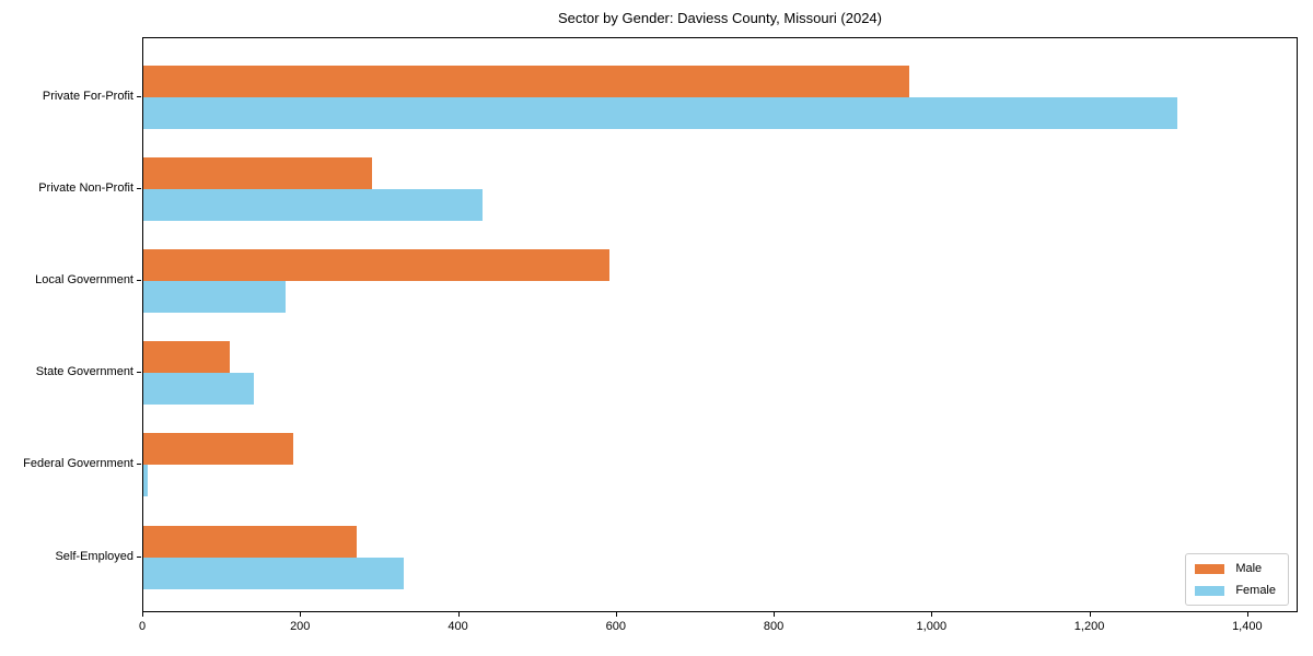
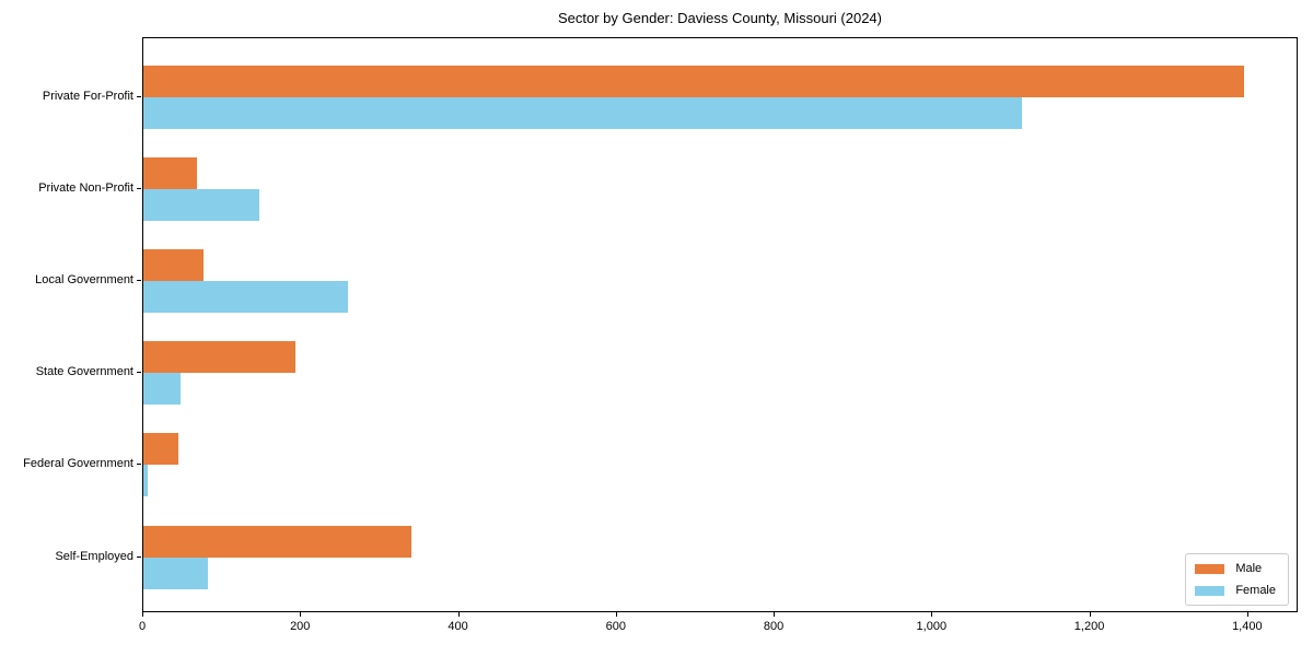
Male/Private For-Profit: 970 -> 1400
Female/Private For-Profit: 1310 -> 1110
Male/Private Non-Profit: 290 -> 70
Female/Private Non-Profit: 430 -> 150
Male/Local Government: 590 -> 80
Female/Local Government: 180 -> 260
Male/State Government: 110 -> 190
Female/State Government: 140 -> 50
Male/Federal Government: 190 -> 40
Male/Self-Employed: 270 -> 340
Female/Self-Employed: 330 -> 80
